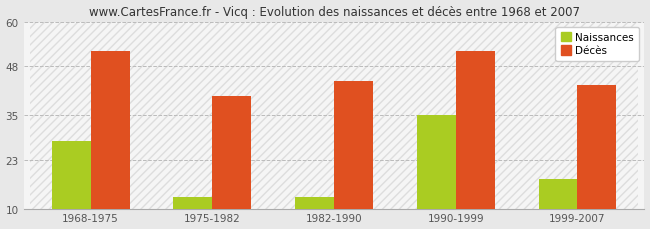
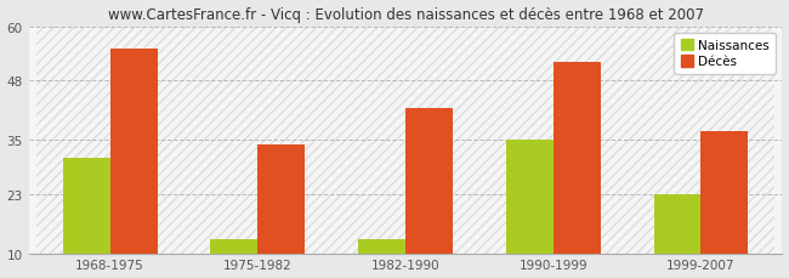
Naissances/1968-1975: 28 -> 31
Décès/1968-1975: 52 -> 55
Décès/1975-1982: 40 -> 34
Décès/1982-1990: 44 -> 42
Naissances/1999-2007: 18 -> 23
Décès/1999-2007: 43 -> 37
